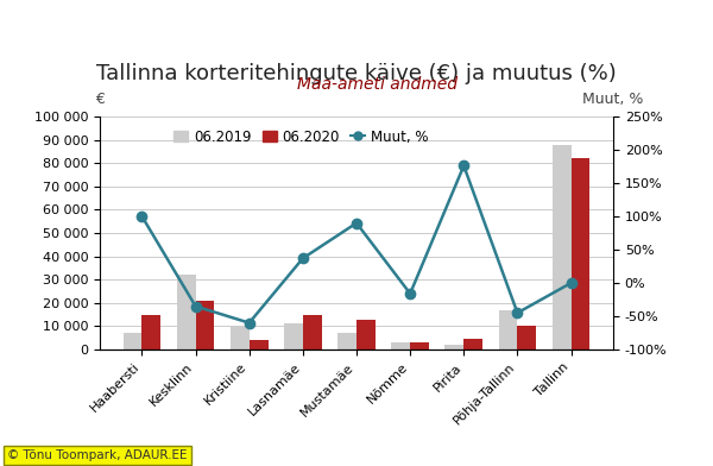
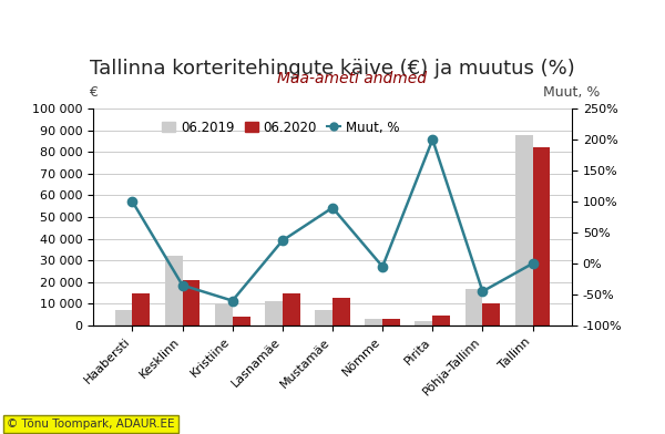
Muut, %/Nõmme: -16% -> -5%
Muut, %/Pirita: 176% -> 200%
